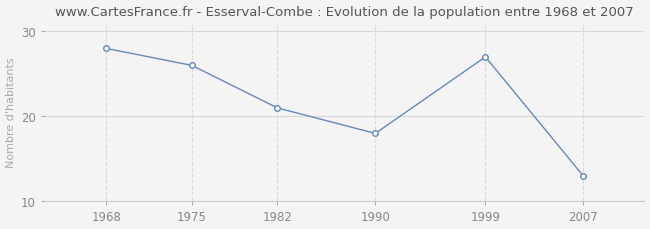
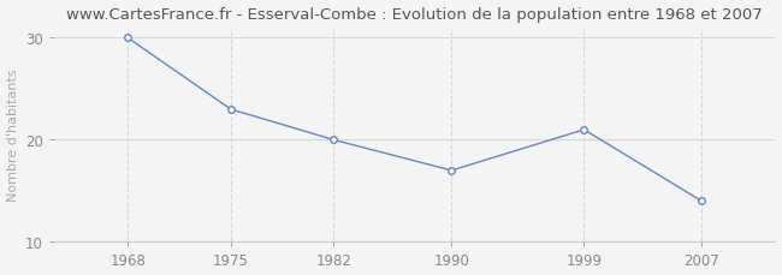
1968: 28 -> 30
1975: 26 -> 23
1982: 21 -> 20
1990: 18 -> 17
1999: 27 -> 21
2007: 13 -> 14
